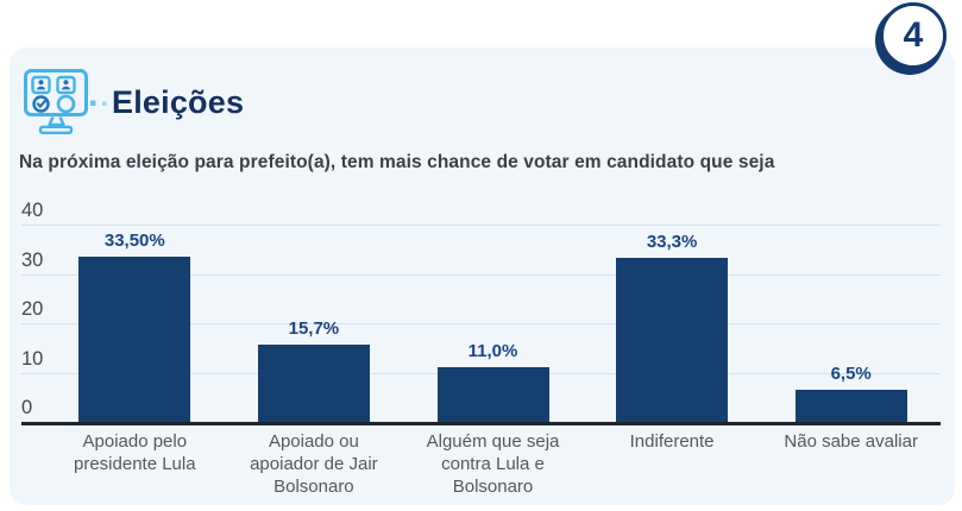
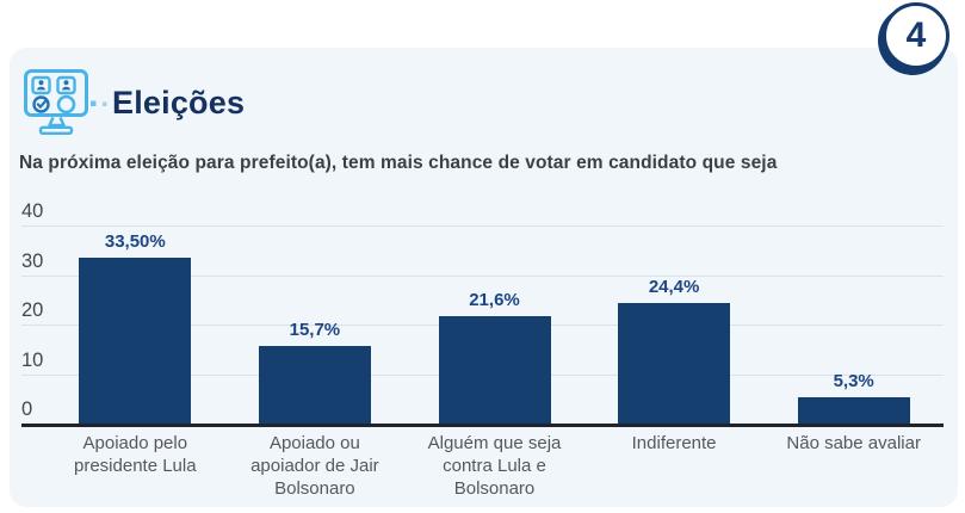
Alguém que seja contra Lula e Bolsonaro: 11,0% -> 21,6%
Indiferente: 33,3% -> 24,4%
Não sabe avaliar: 6,5% -> 5,3%
